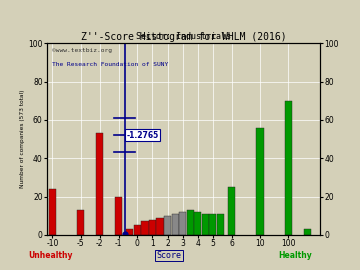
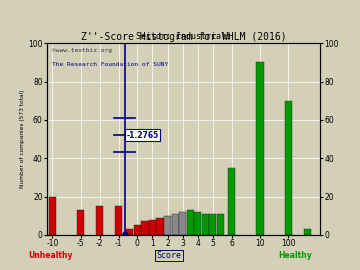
-10: 24 -> 20
-2: 53 -> 15
-1: 20 -> 15
6: 25 -> 35
10: 56 -> 90
